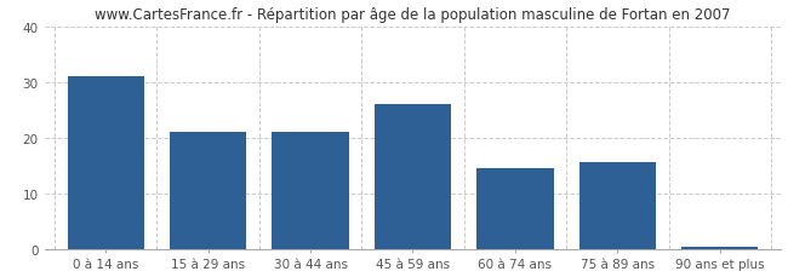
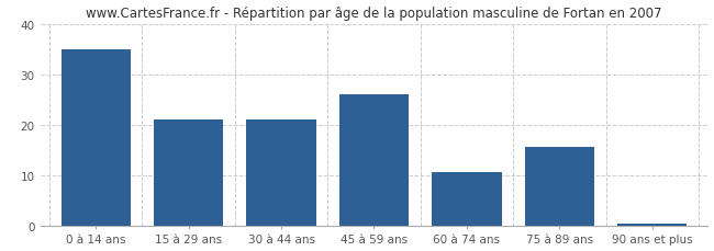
0 à 14 ans: 31.0 -> 35.0
60 à 74 ans: 14.5 -> 10.5
